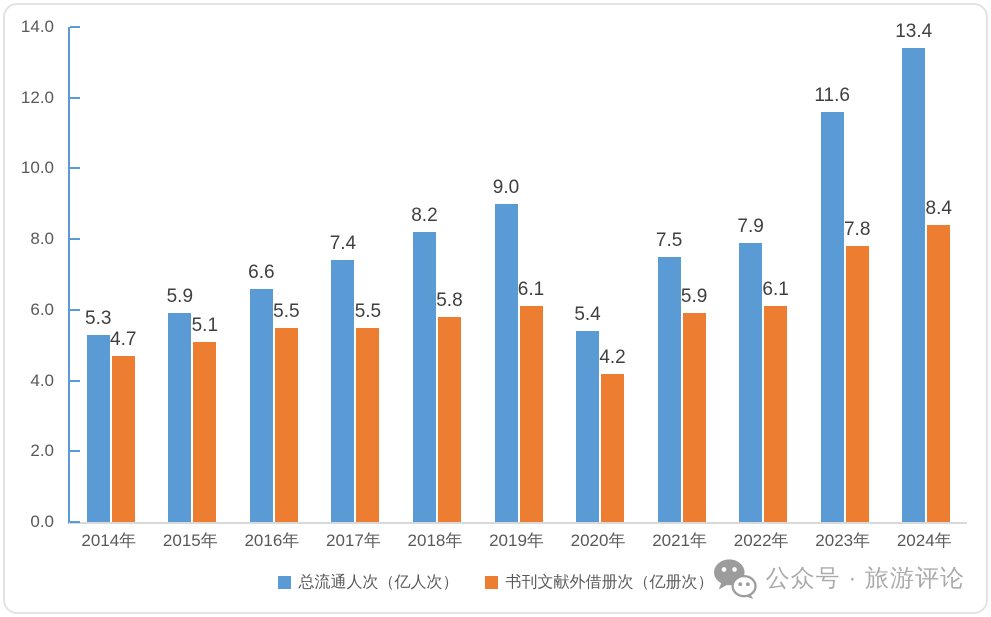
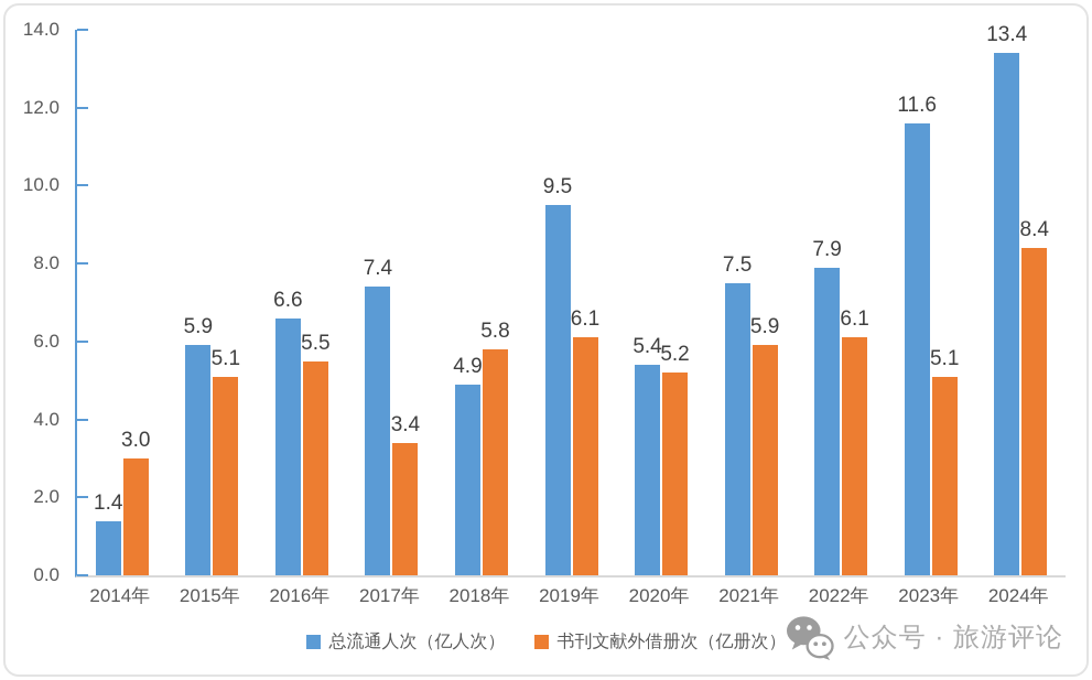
总流通人次（亿人次）/2014年: 5.3 -> 1.4
书刊文献外借册次（亿册次）/2014年: 4.7 -> 3.0
书刊文献外借册次（亿册次）/2017年: 5.5 -> 3.4
总流通人次（亿人次）/2018年: 8.2 -> 4.9
总流通人次（亿人次）/2019年: 9.0 -> 9.5
书刊文献外借册次（亿册次）/2020年: 4.2 -> 5.2
书刊文献外借册次（亿册次）/2023年: 7.8 -> 5.1
